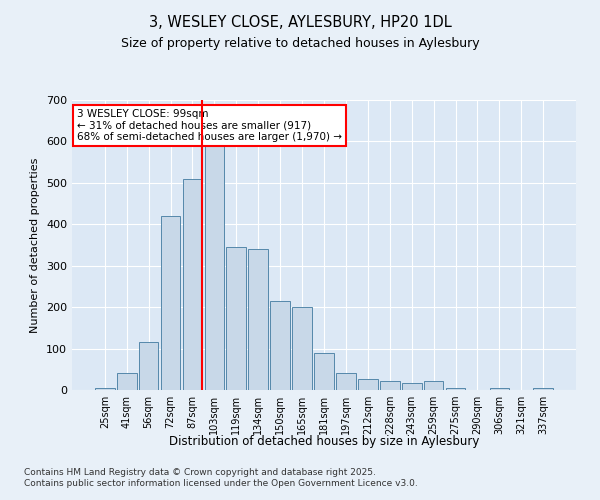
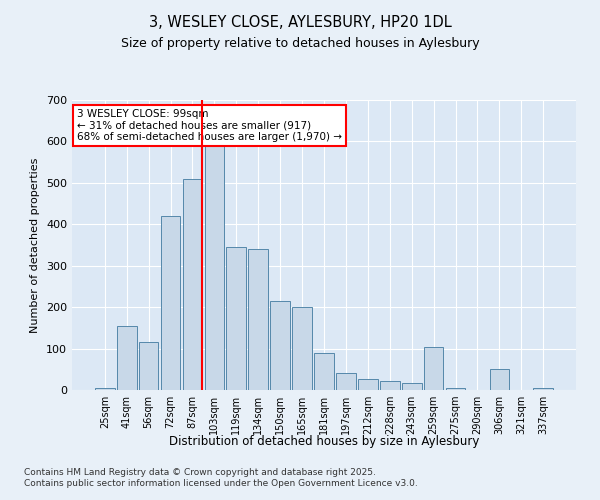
41sqm: 40 -> 155
259sqm: 22 -> 105
306sqm: 5 -> 50
